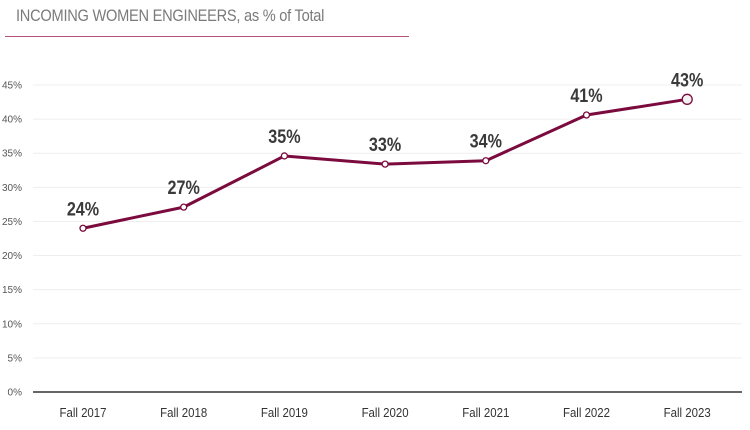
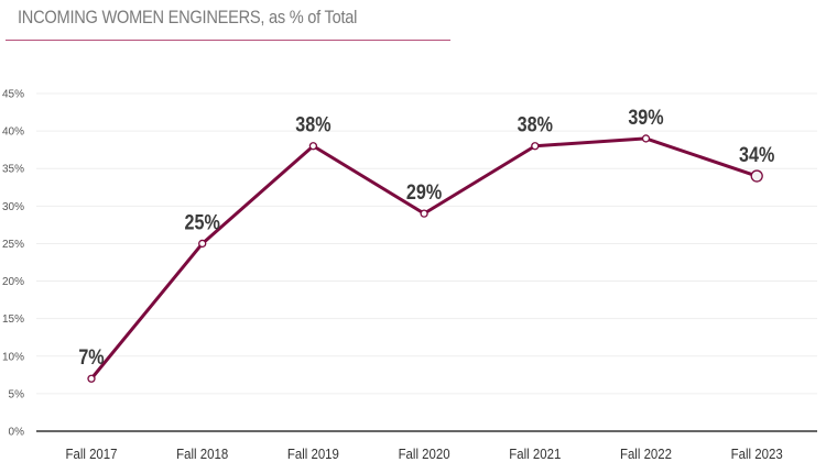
Fall 2017: 24% -> 7%
Fall 2018: 27% -> 25%
Fall 2019: 35% -> 38%
Fall 2020: 33% -> 29%
Fall 2021: 34% -> 38%
Fall 2022: 41% -> 39%
Fall 2023: 43% -> 34%
